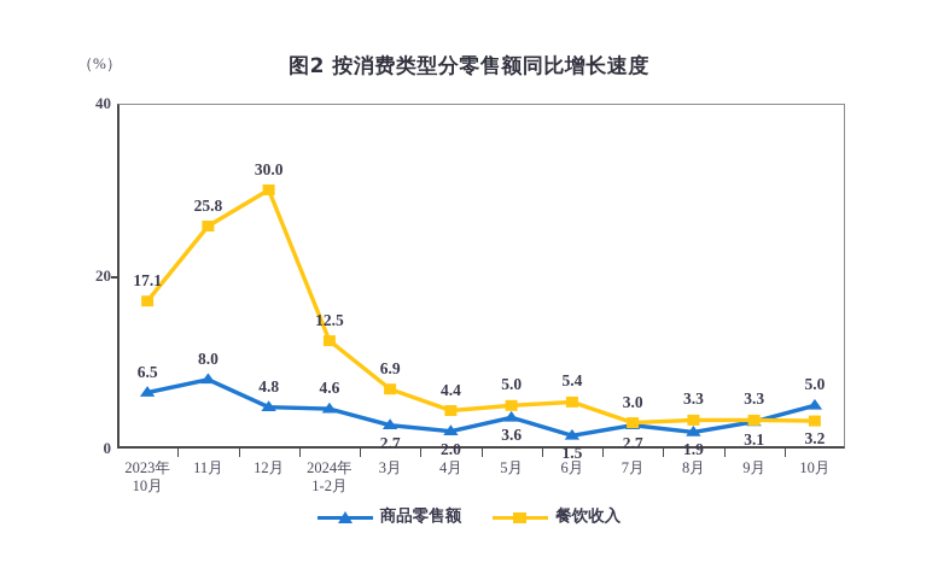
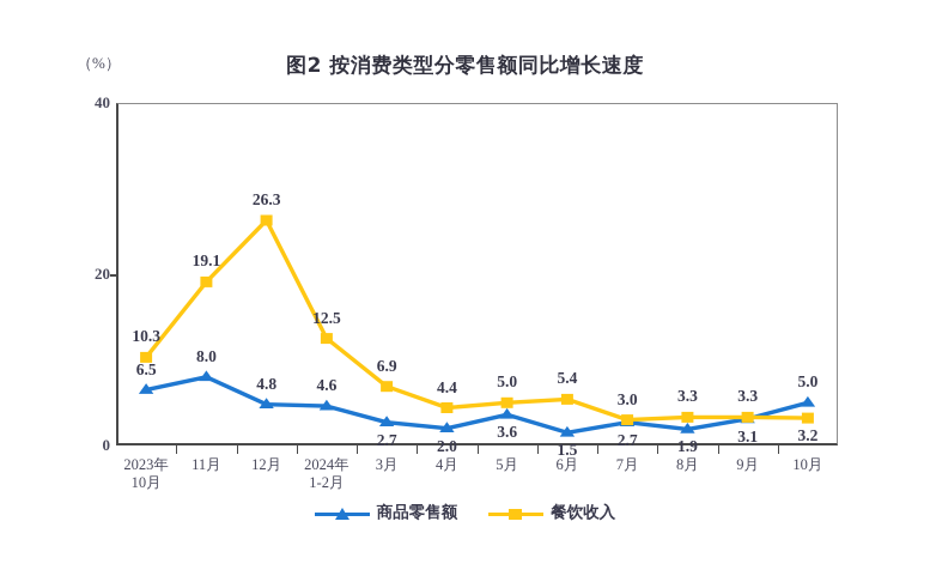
餐饮收入/2023年 10月: 17.1 -> 10.3
餐饮收入/11月: 25.8 -> 19.1
餐饮收入/12月: 30.0 -> 26.3
